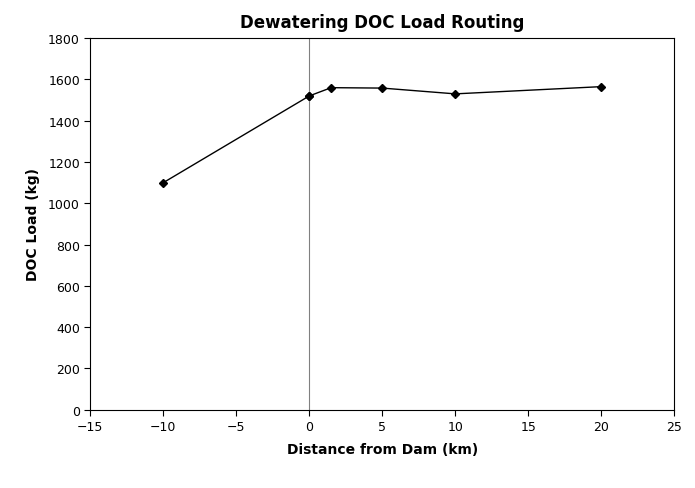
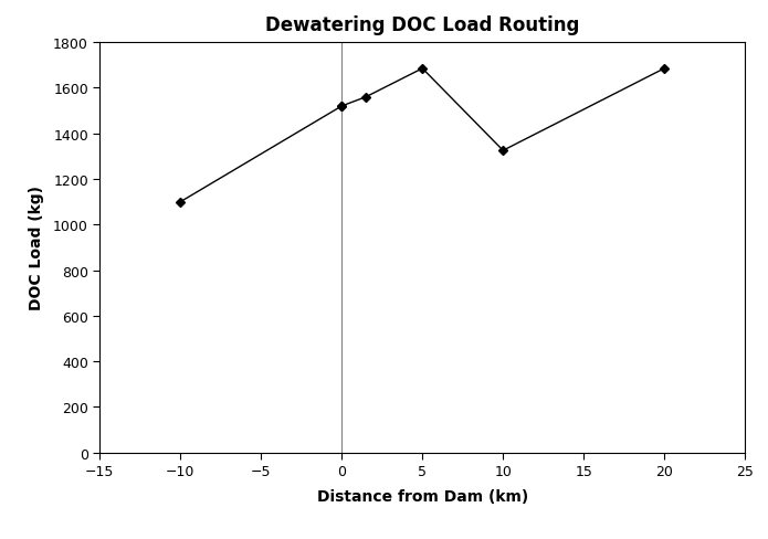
5: 1558 -> 1685
10: 1530 -> 1325
20: 1565 -> 1685
